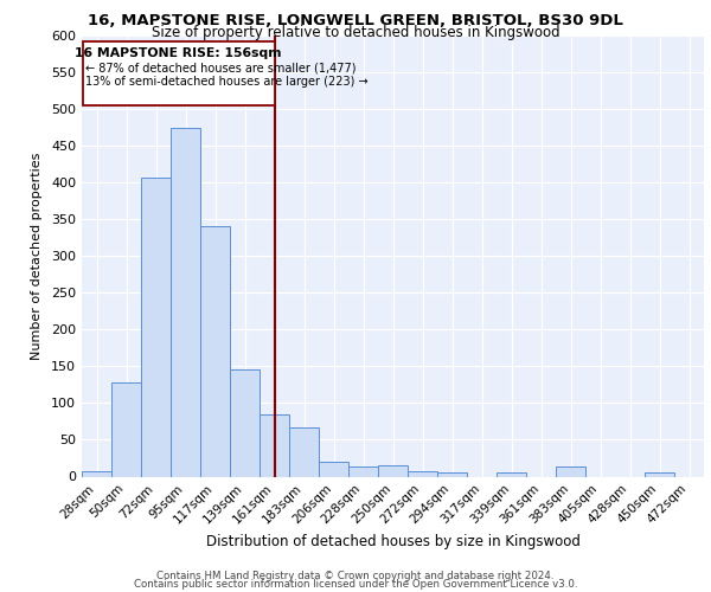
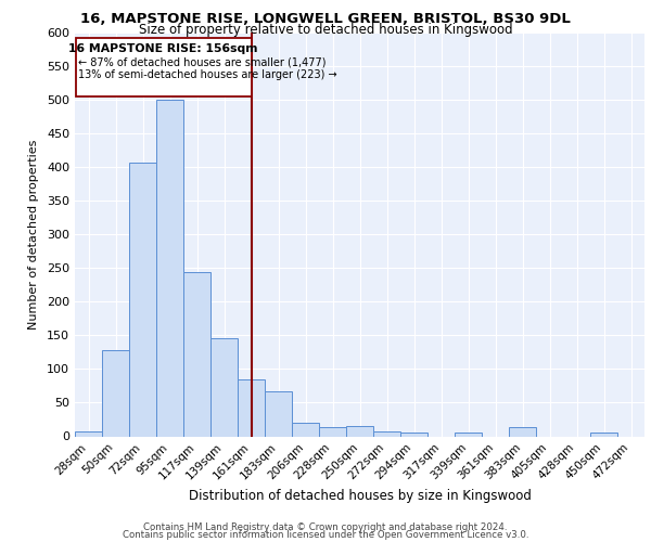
95sqm: 475 -> 500
117sqm: 340 -> 244
